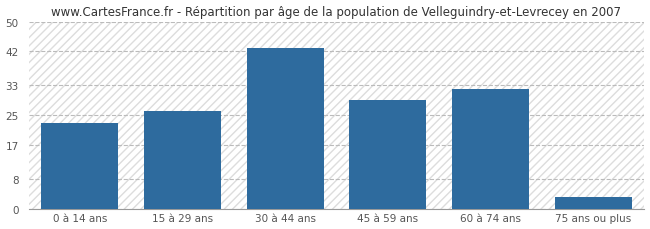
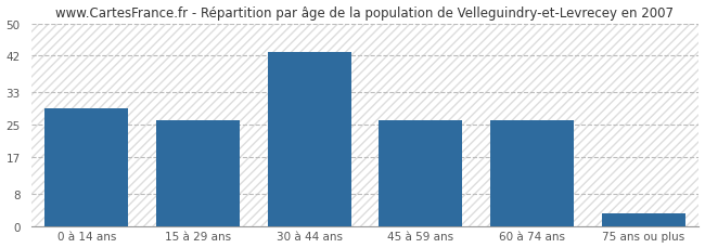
0 à 14 ans: 23 -> 29
45 à 59 ans: 29 -> 26
60 à 74 ans: 32 -> 26
